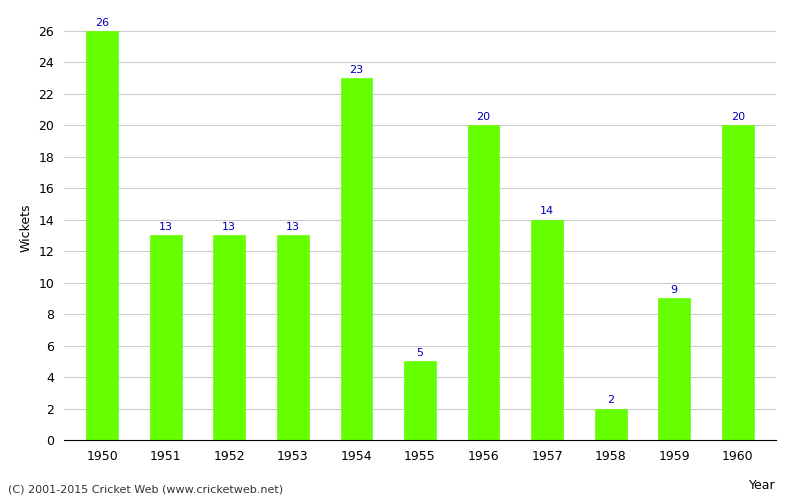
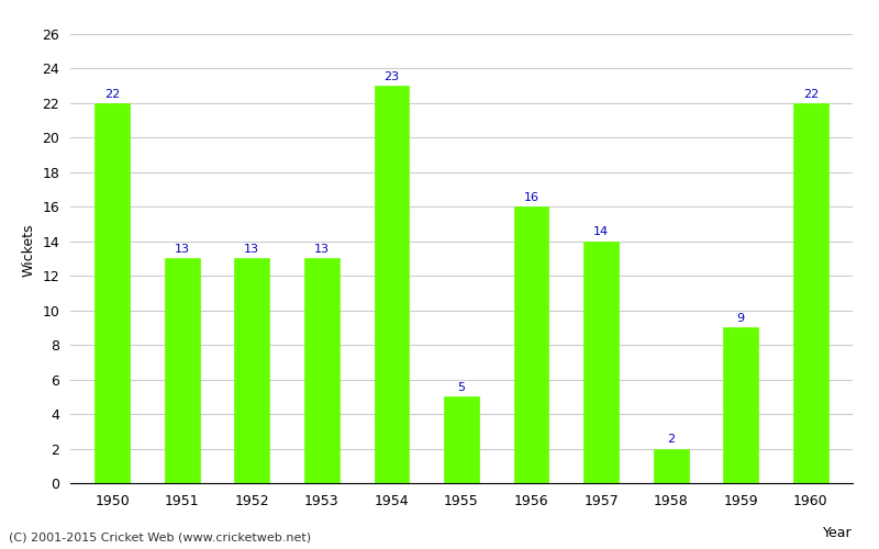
1950: 26 -> 22
1956: 20 -> 16
1960: 20 -> 22
